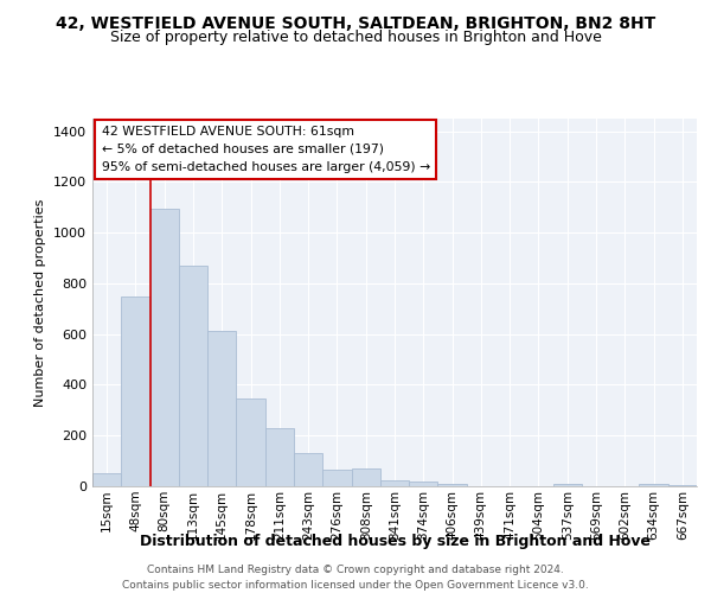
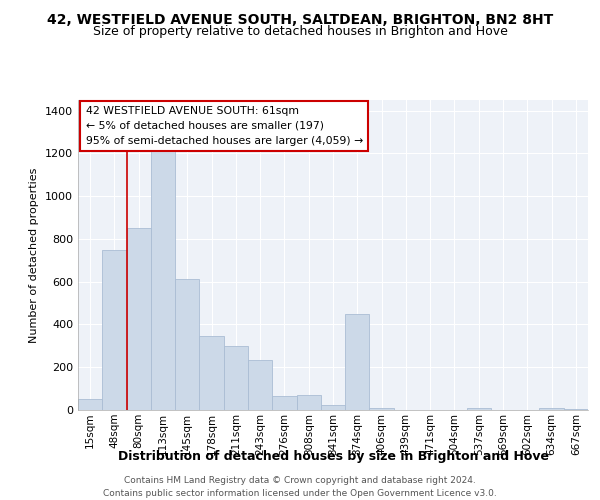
80sqm: 1095 -> 850
113sqm: 870 -> 1210
211sqm: 228 -> 300
243sqm: 130 -> 235
374sqm: 18 -> 450
